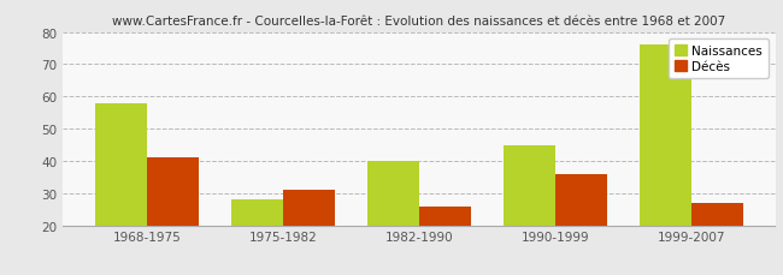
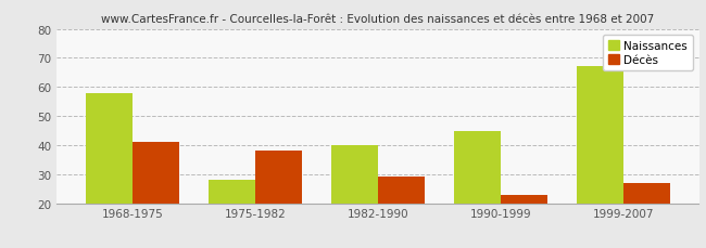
Décès/1975-1982: 31 -> 38
Décès/1982-1990: 26 -> 29
Décès/1990-1999: 36 -> 23
Naissances/1999-2007: 76 -> 67
